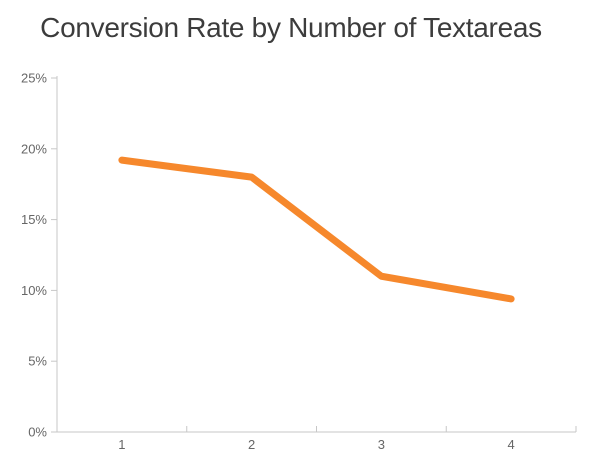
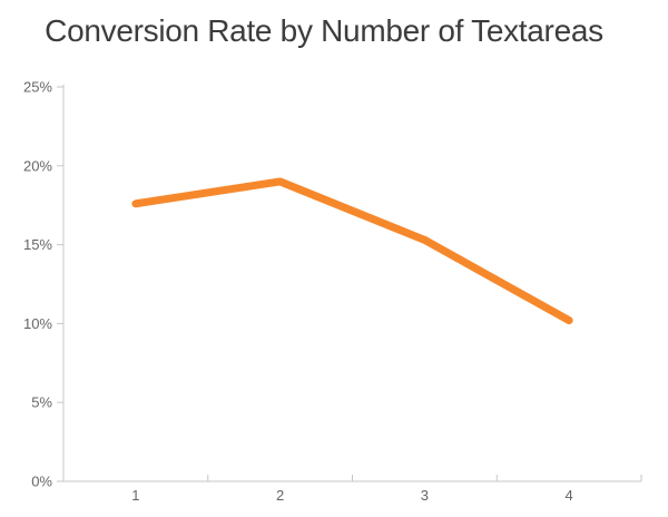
1: 19.2% -> 17.6%
2: 18.0% -> 19.0%
3: 11.0% -> 15.3%
4: 9.4% -> 10.2%
